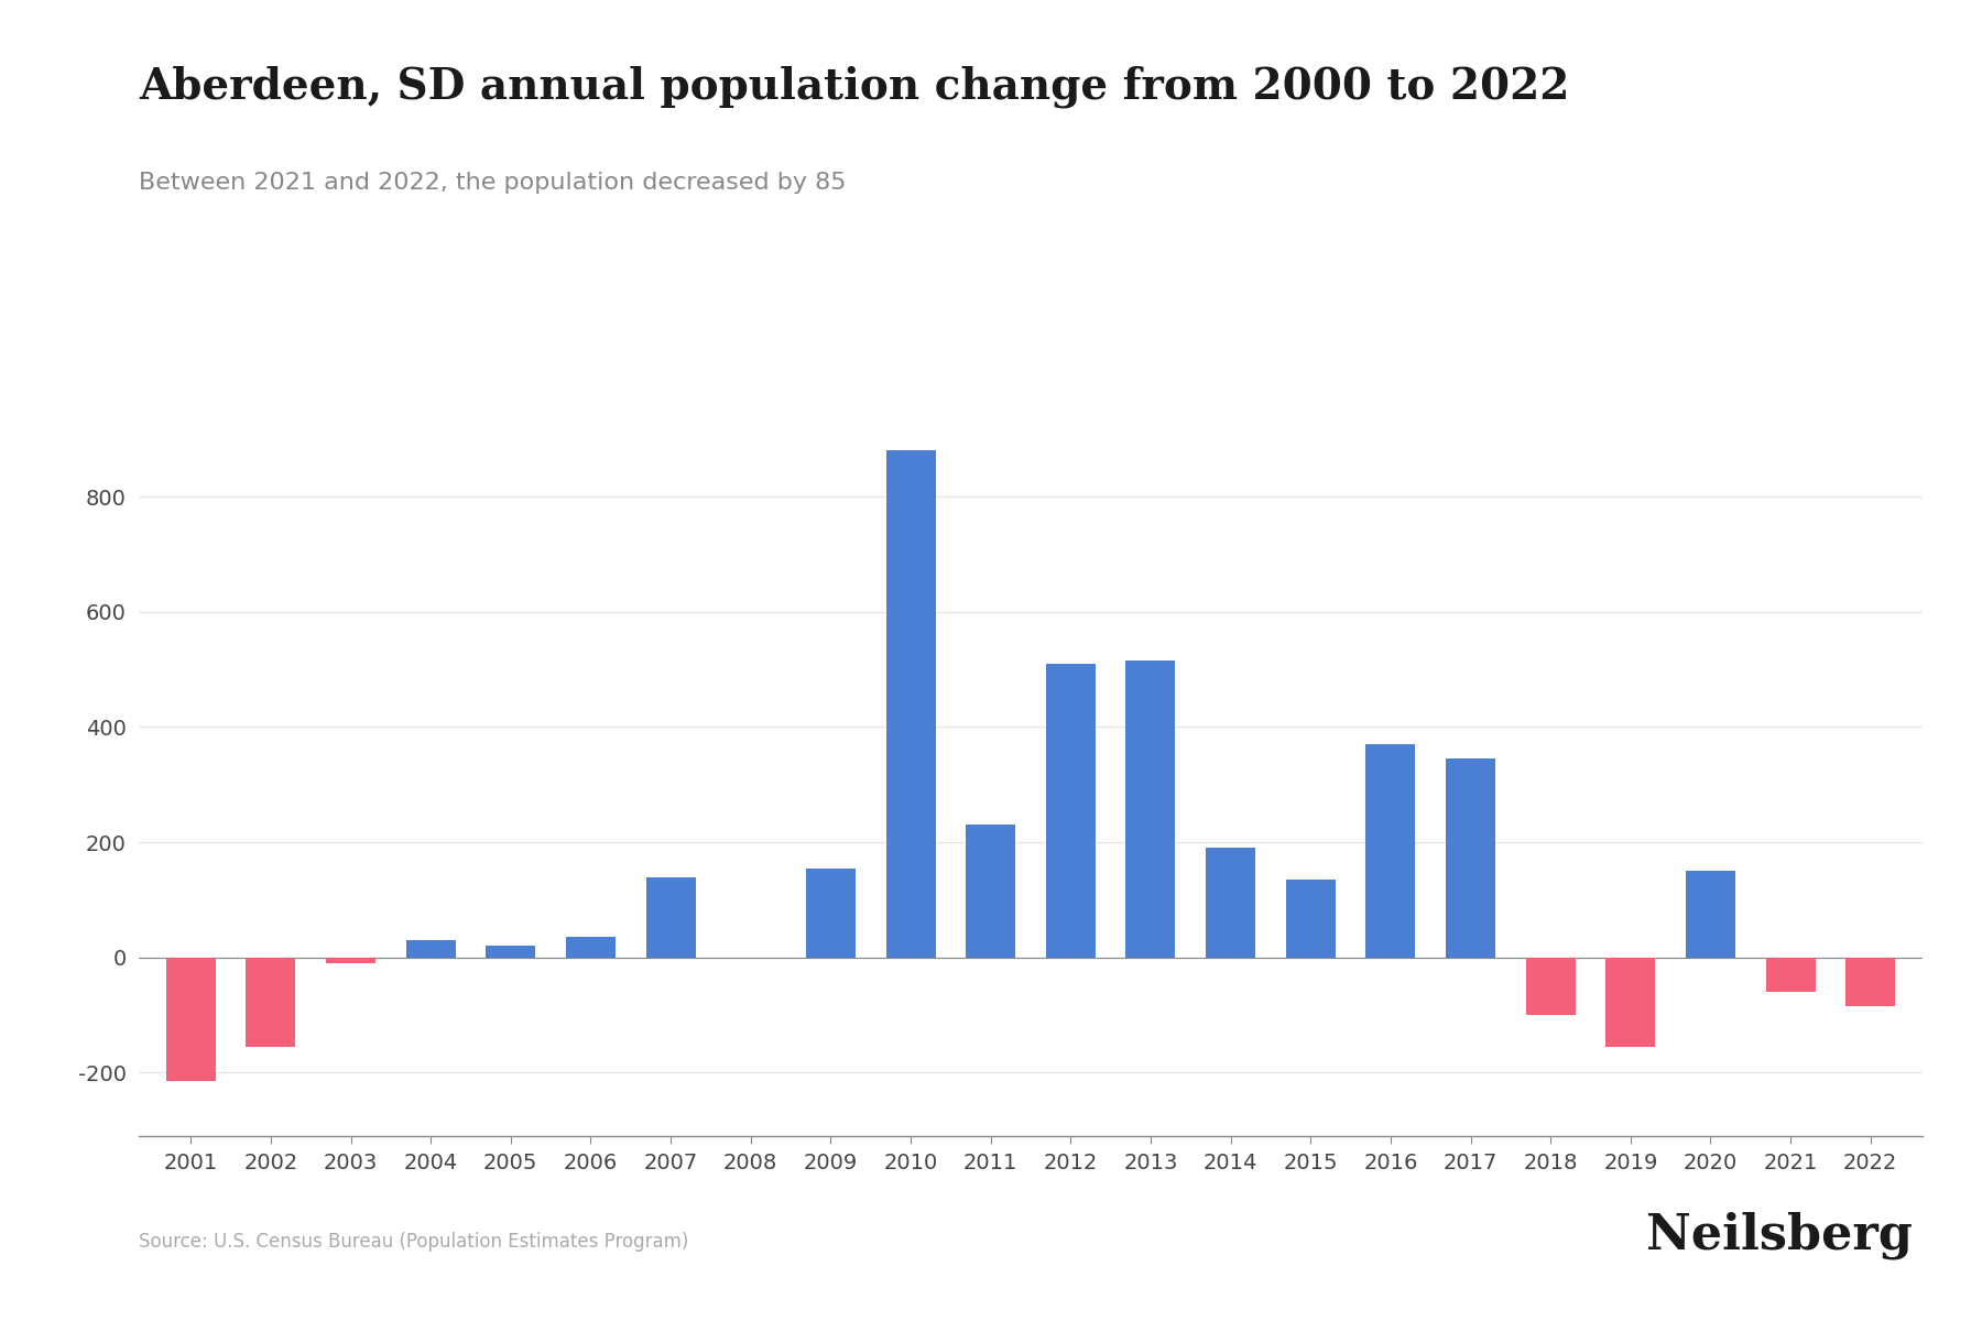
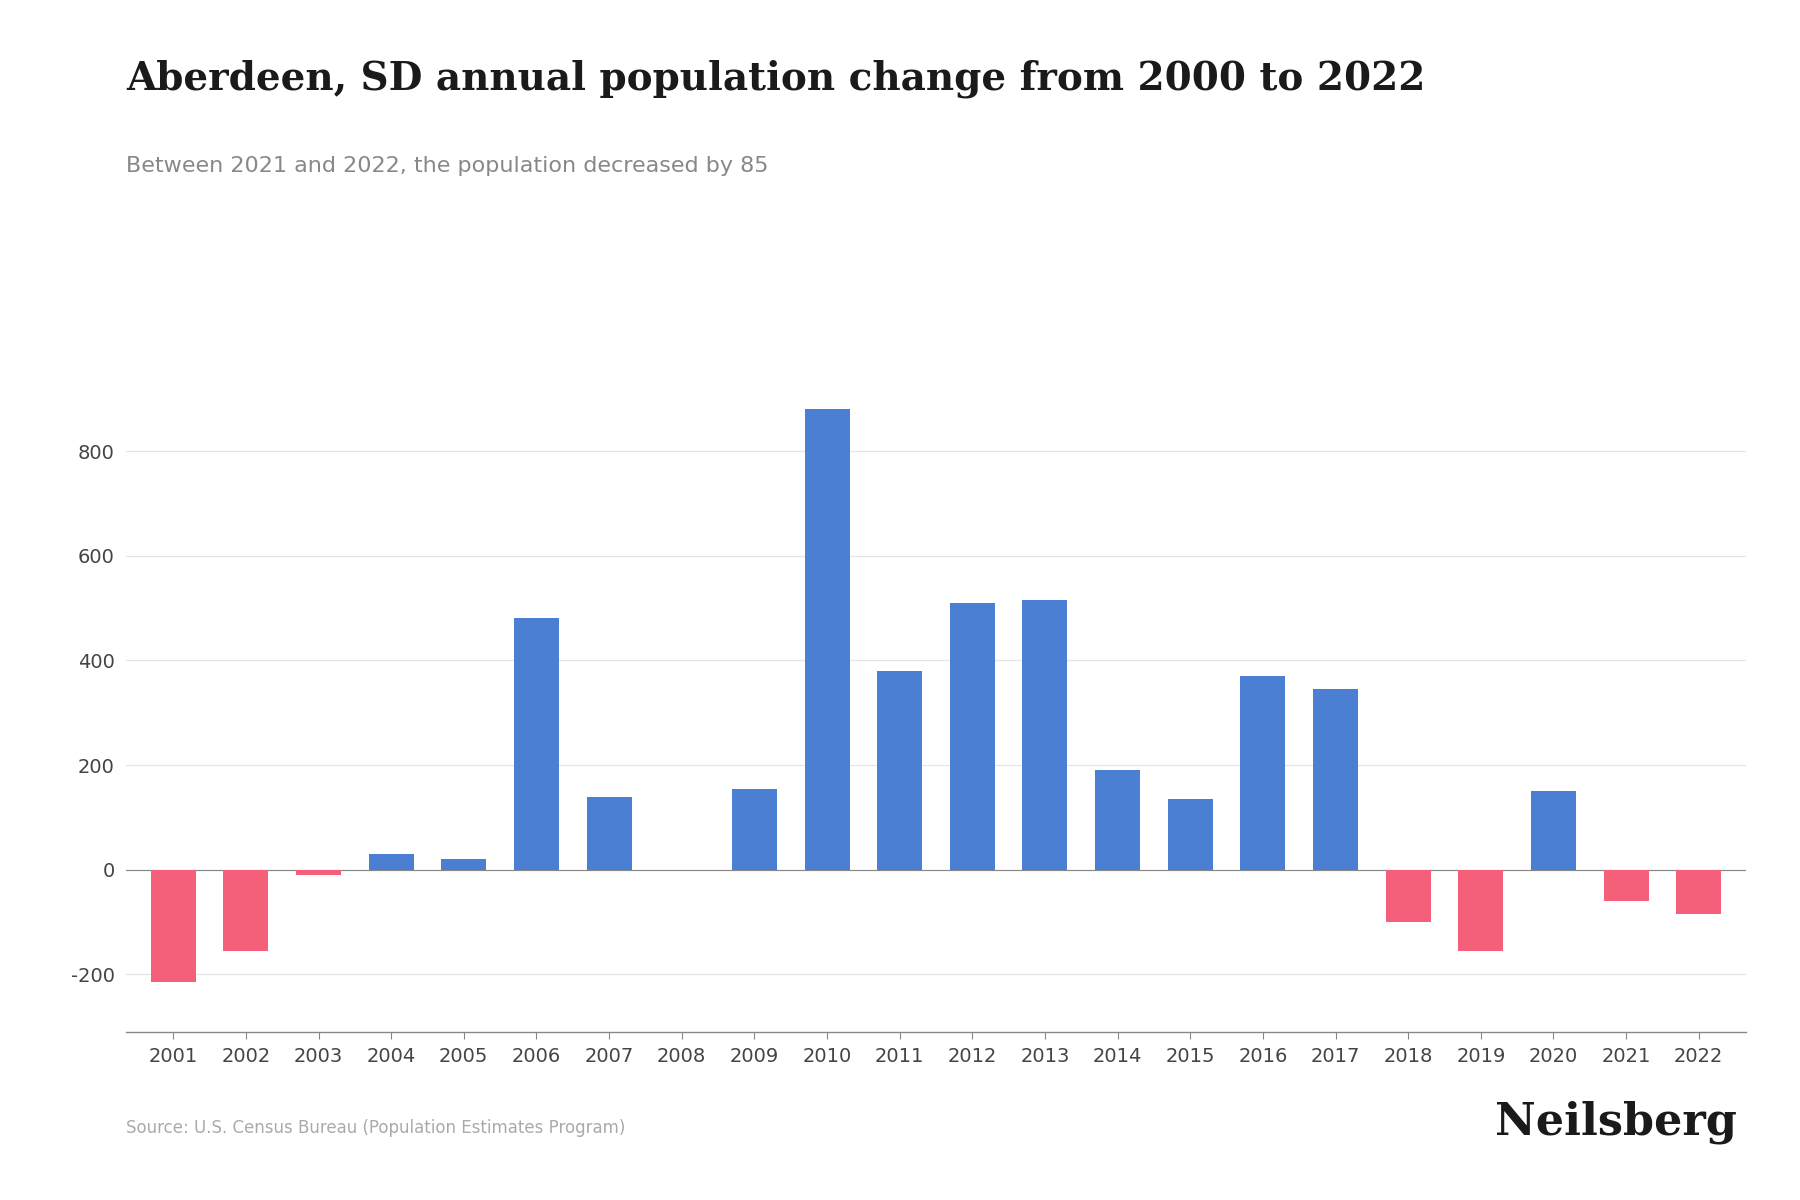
2006: 35 -> 482
2011: 230 -> 380
